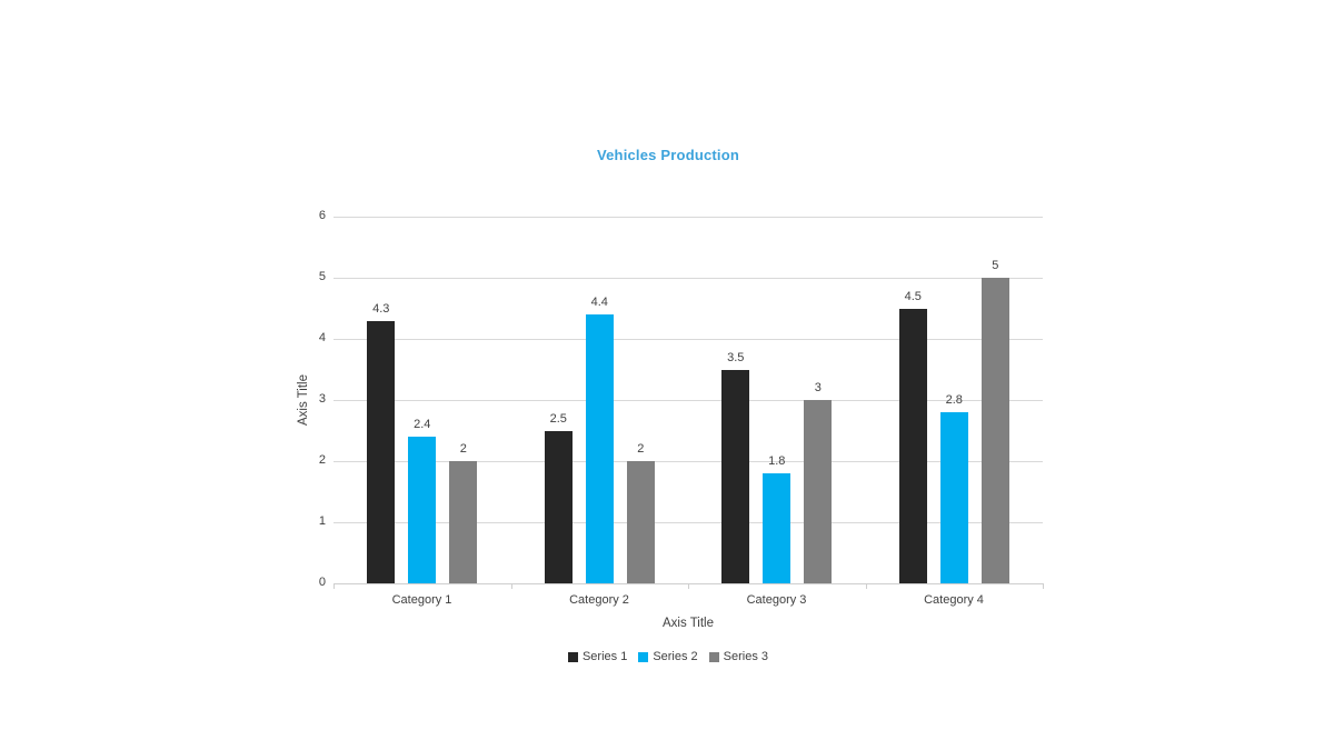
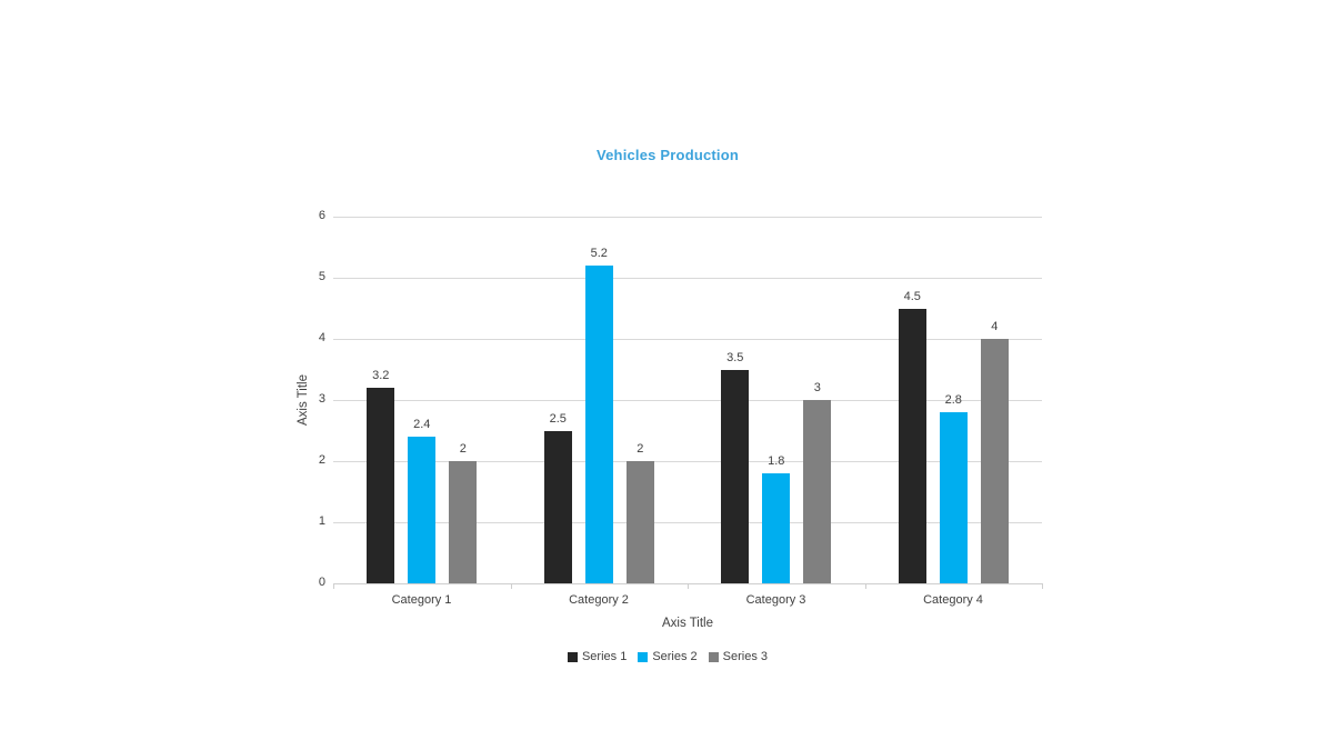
Series 1/Category 1: 4.3 -> 3.2
Series 2/Category 2: 4.4 -> 5.2
Series 3/Category 4: 5 -> 4
